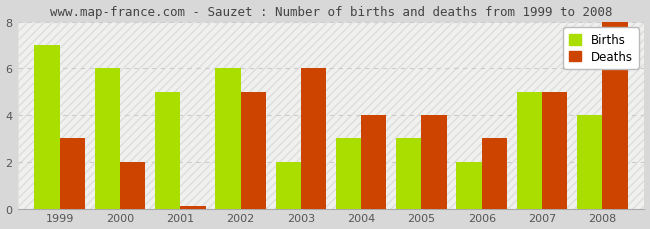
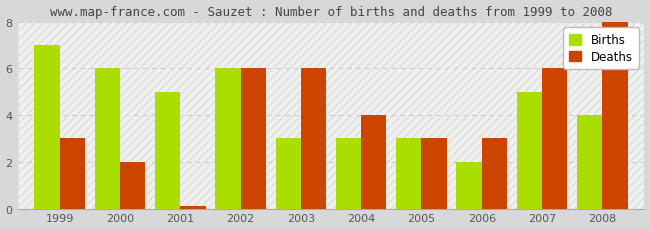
Deaths/2002: 5.0 -> 6.0
Births/2003: 2 -> 3
Deaths/2005: 4.0 -> 3.0
Deaths/2007: 5.0 -> 6.0
